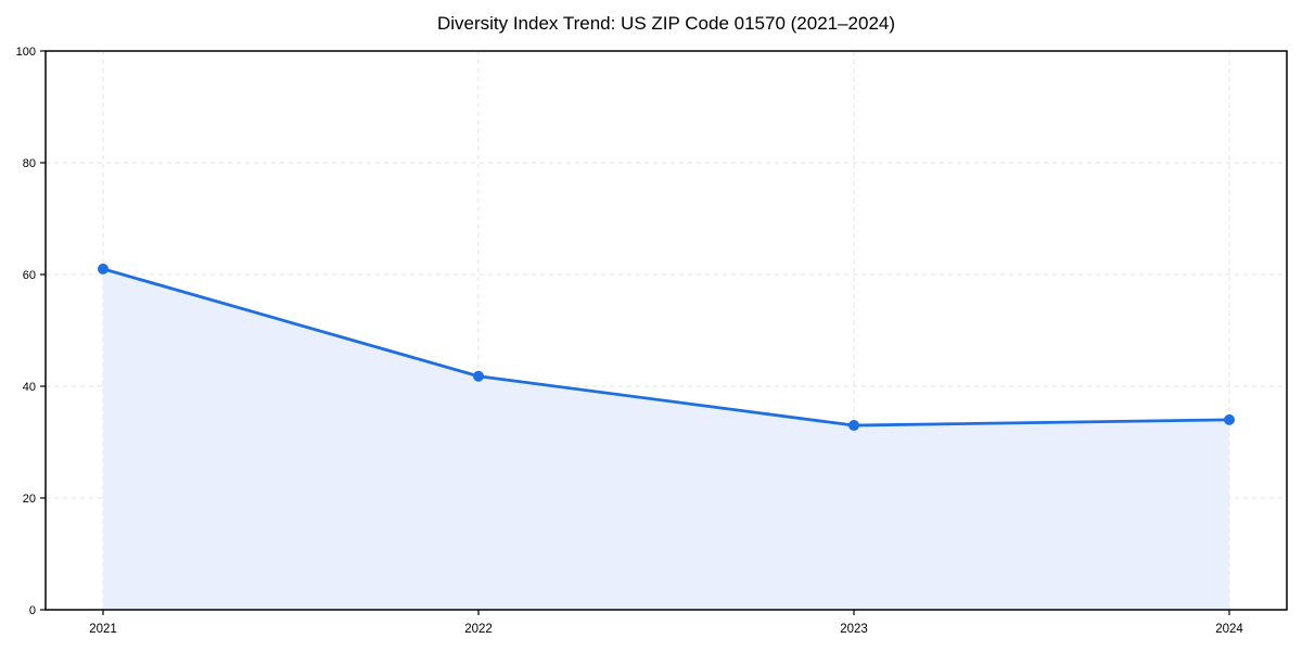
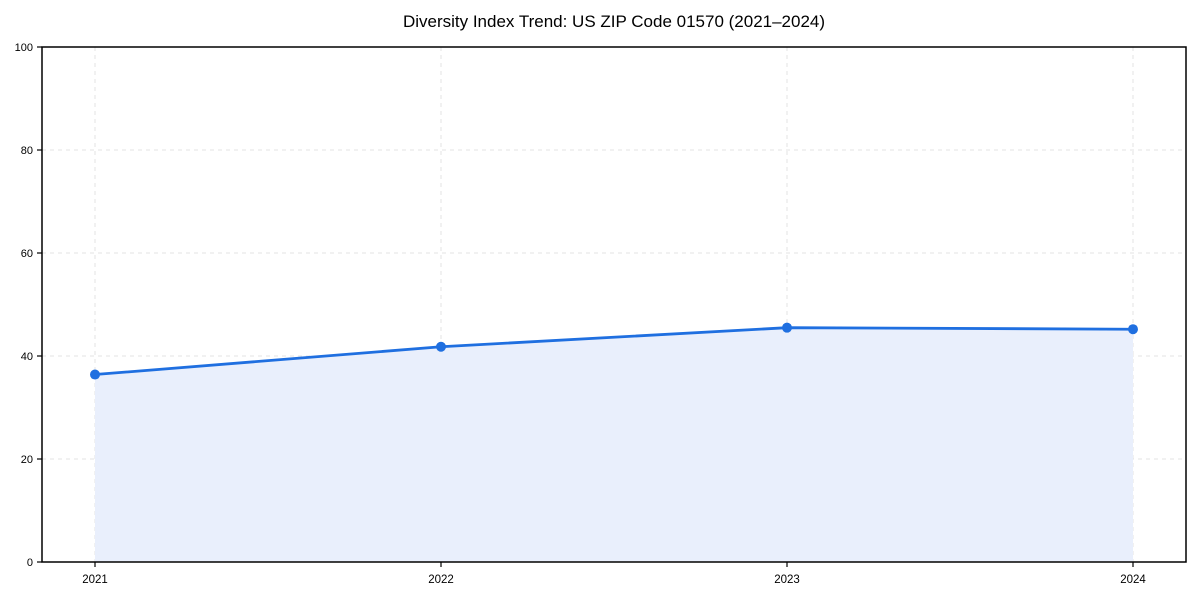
2021: 61 -> 36
2023: 33 -> 46
2024: 34 -> 45
